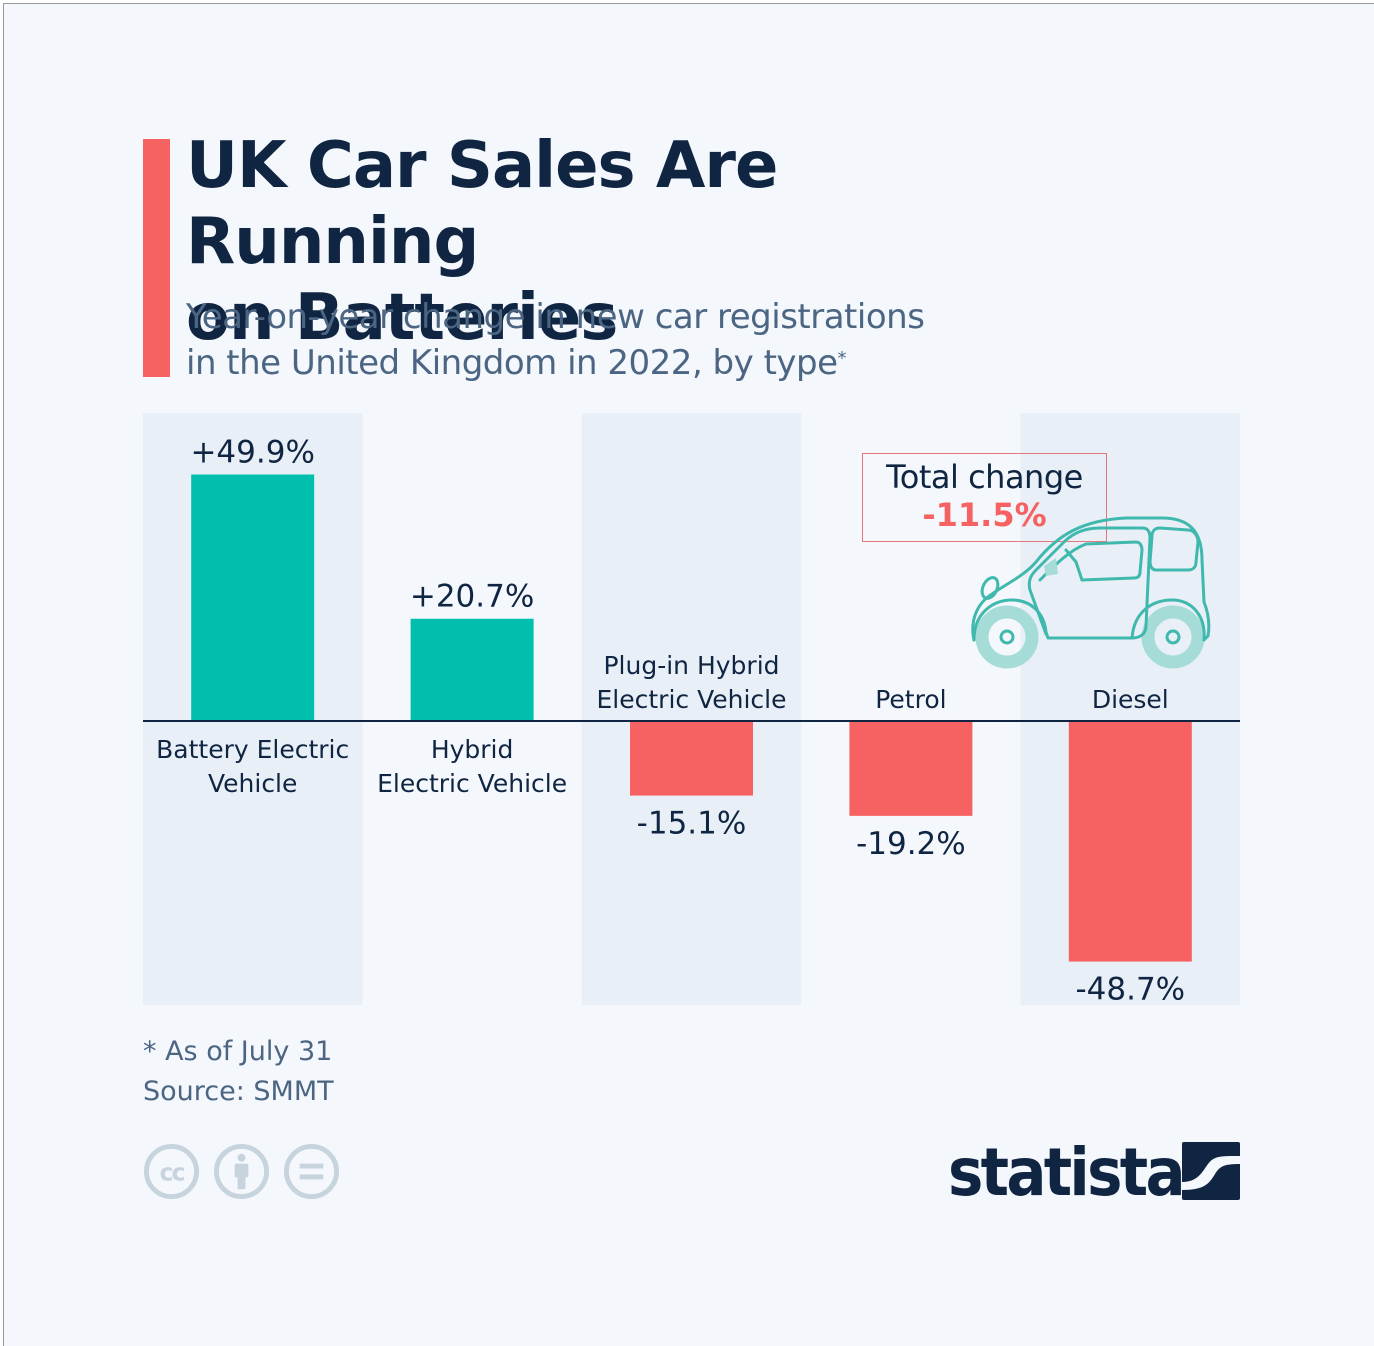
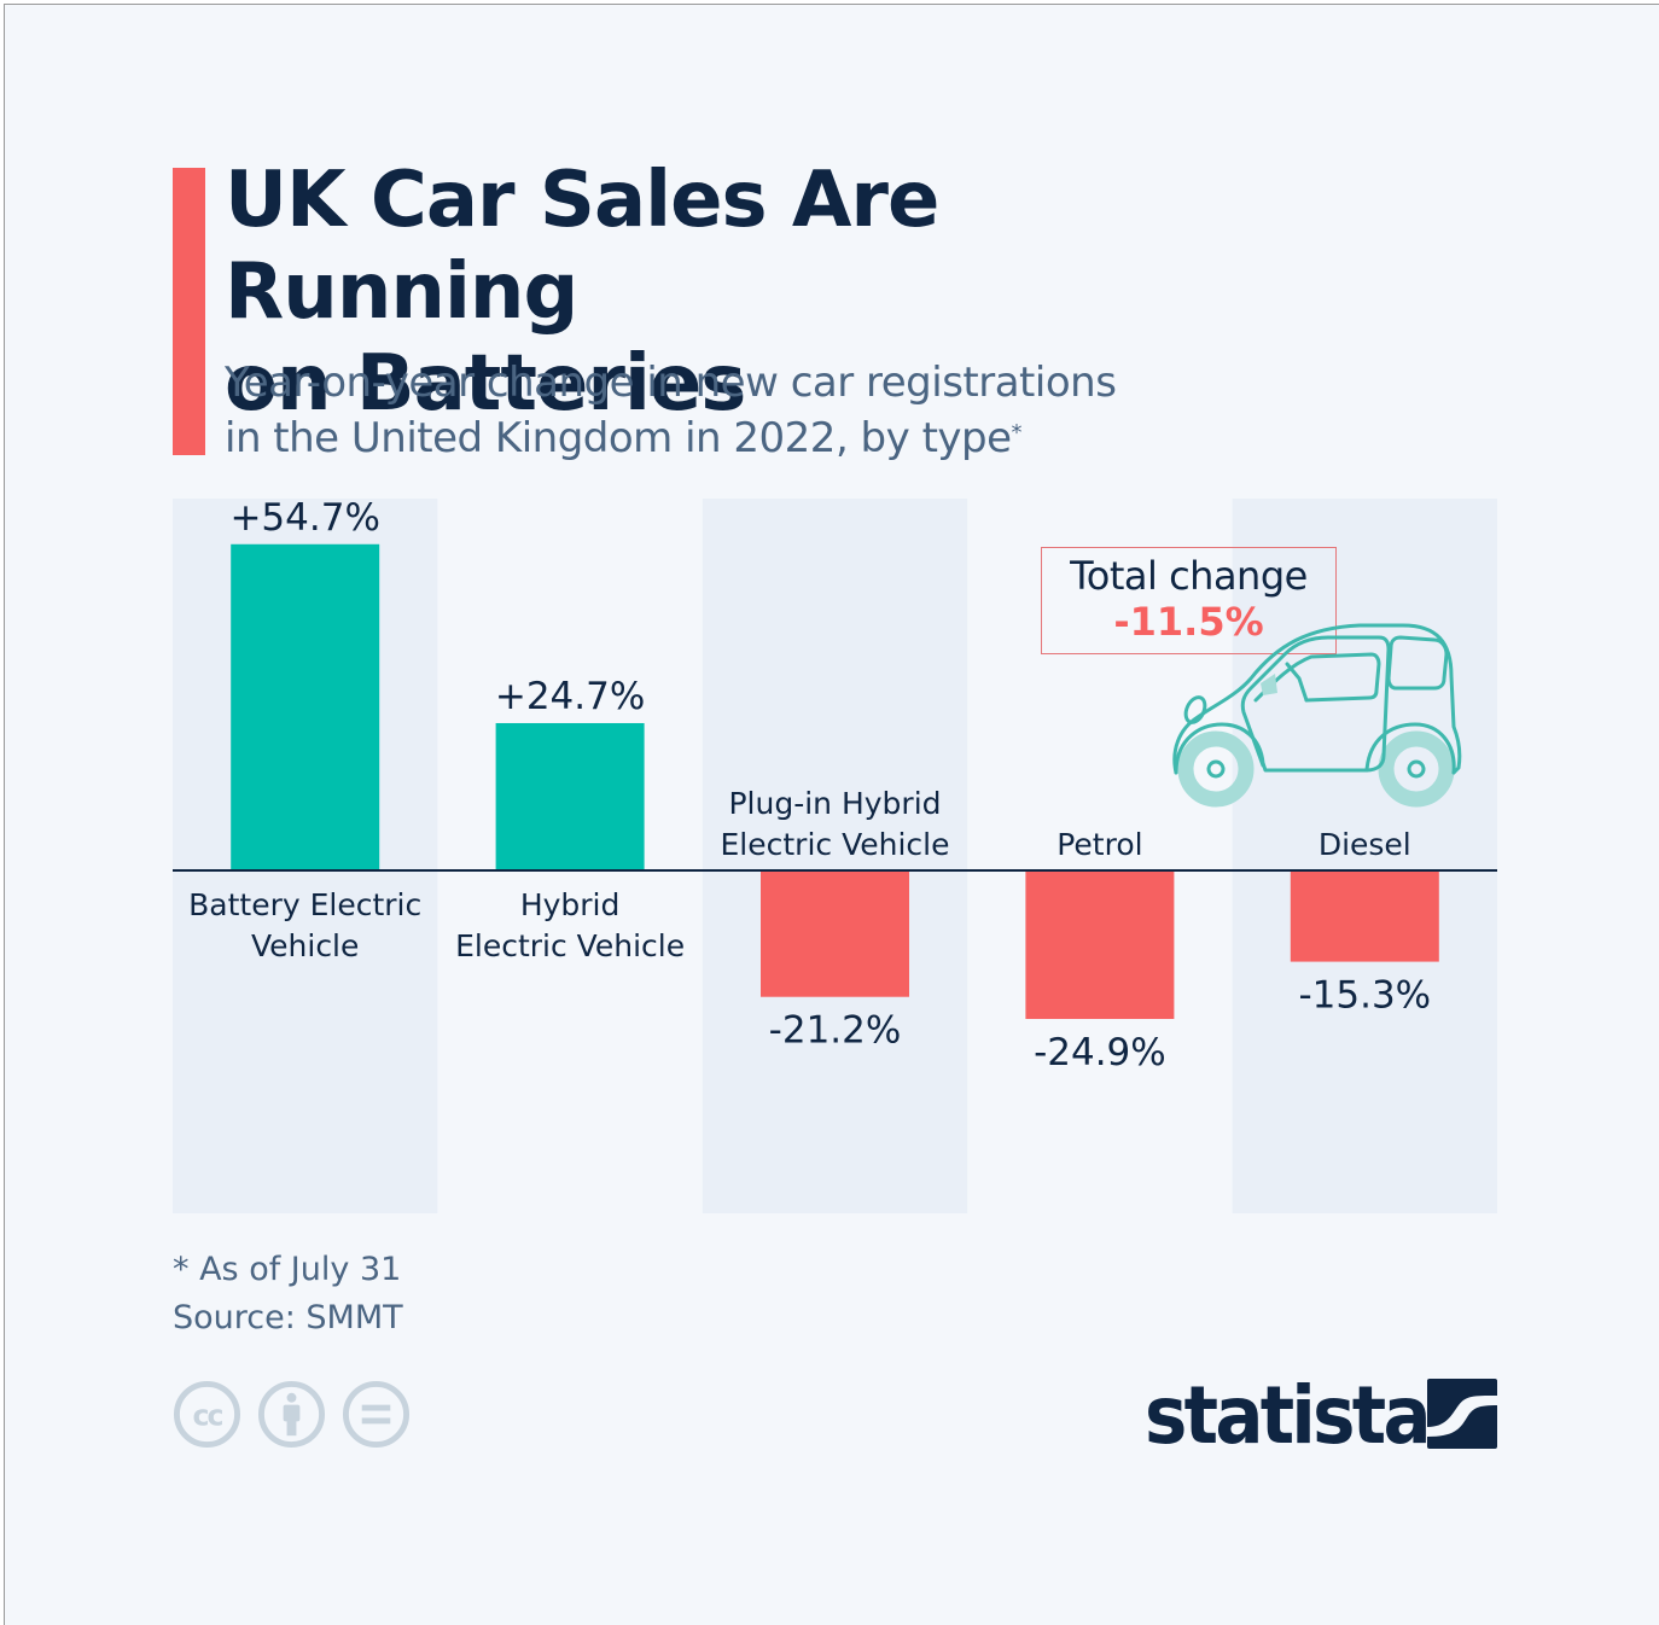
Battery Electric Vehicle: +49.9% -> +54.7%
Hybrid Electric Vehicle: +20.7% -> +24.7%
Plug-in Hybrid Electric Vehicle: -15.1% -> -21.2%
Petrol: -19.2% -> -24.9%
Diesel: -48.7% -> -15.3%
